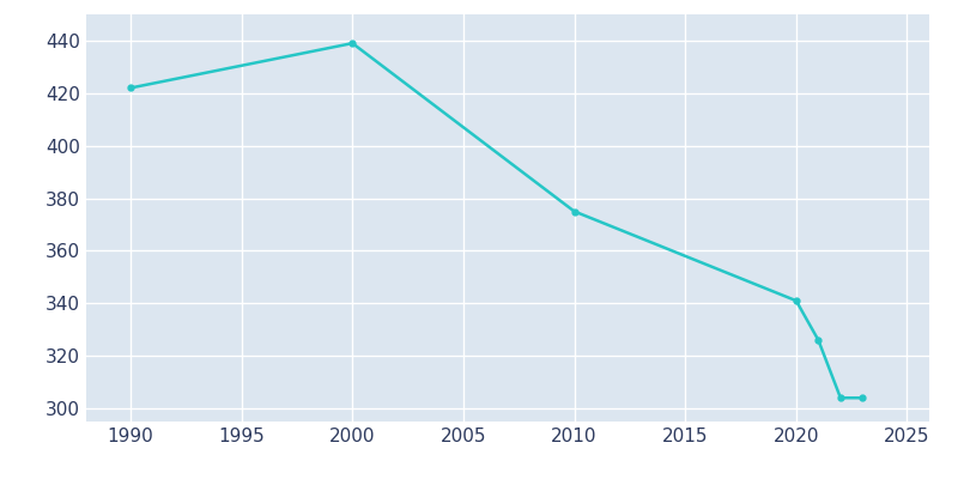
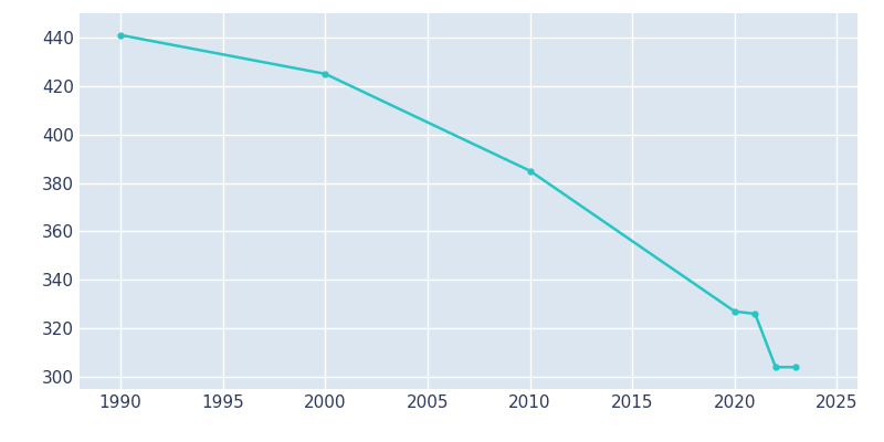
1990: 422 -> 441
2000: 439 -> 425
2010: 375 -> 385
2020: 341 -> 327
